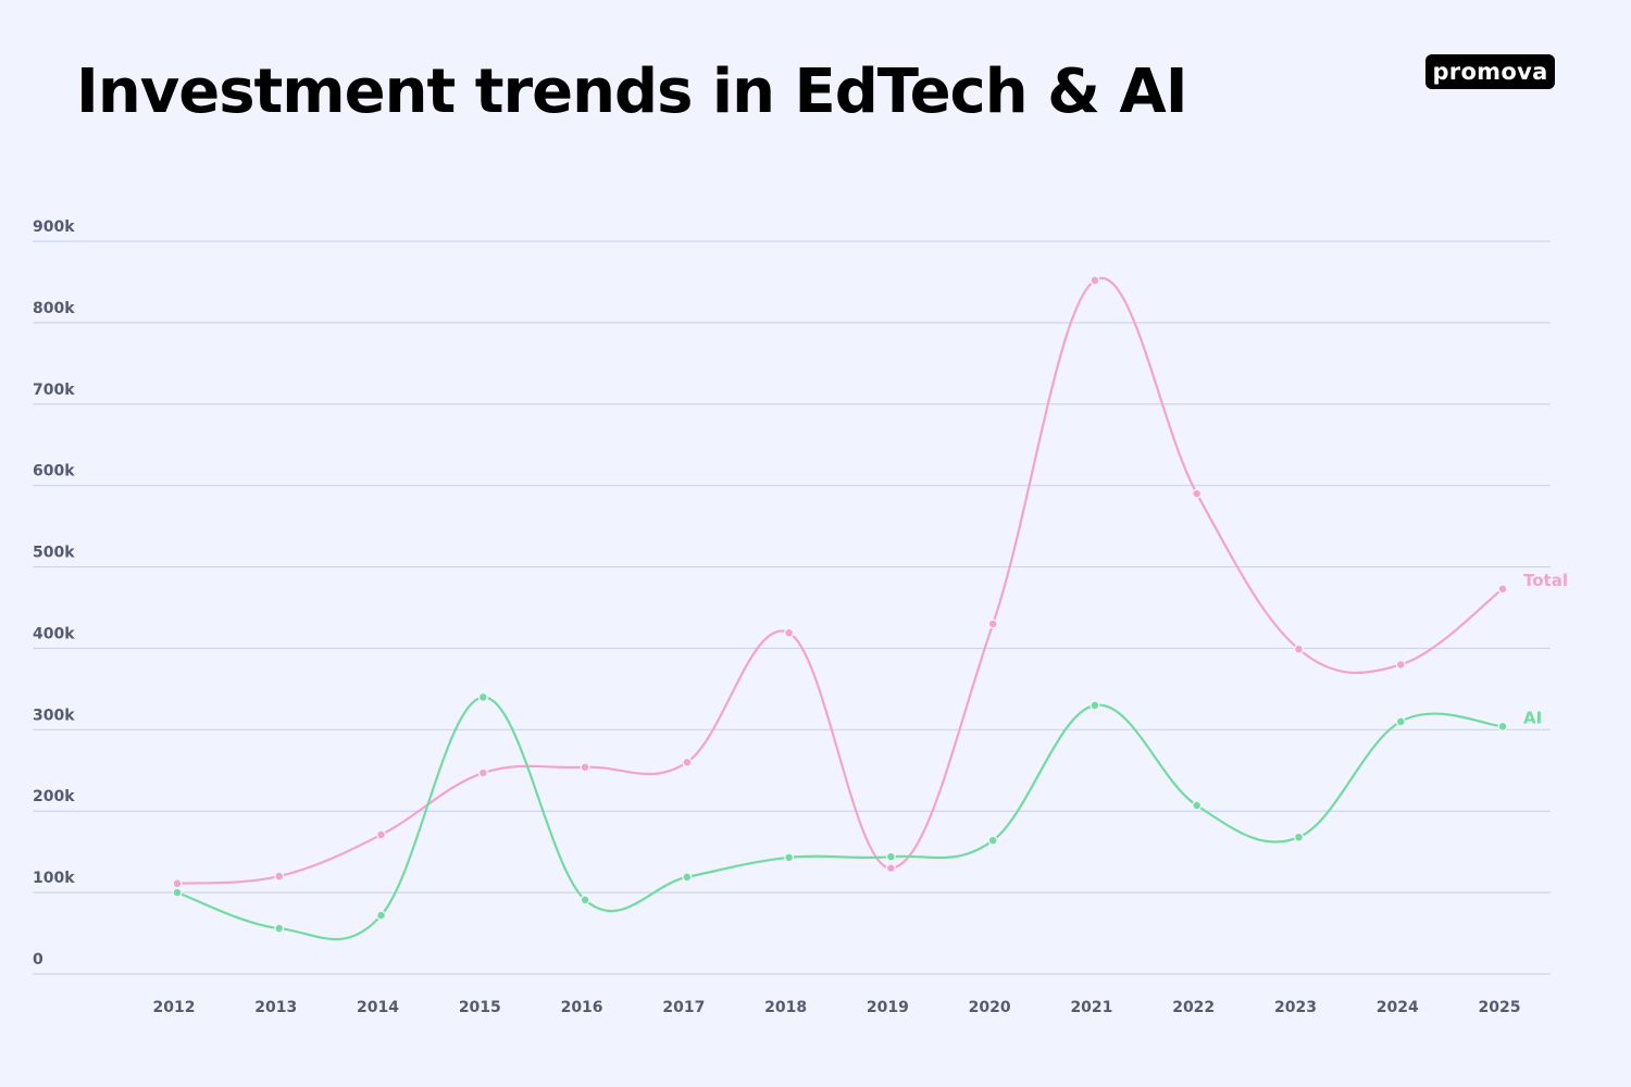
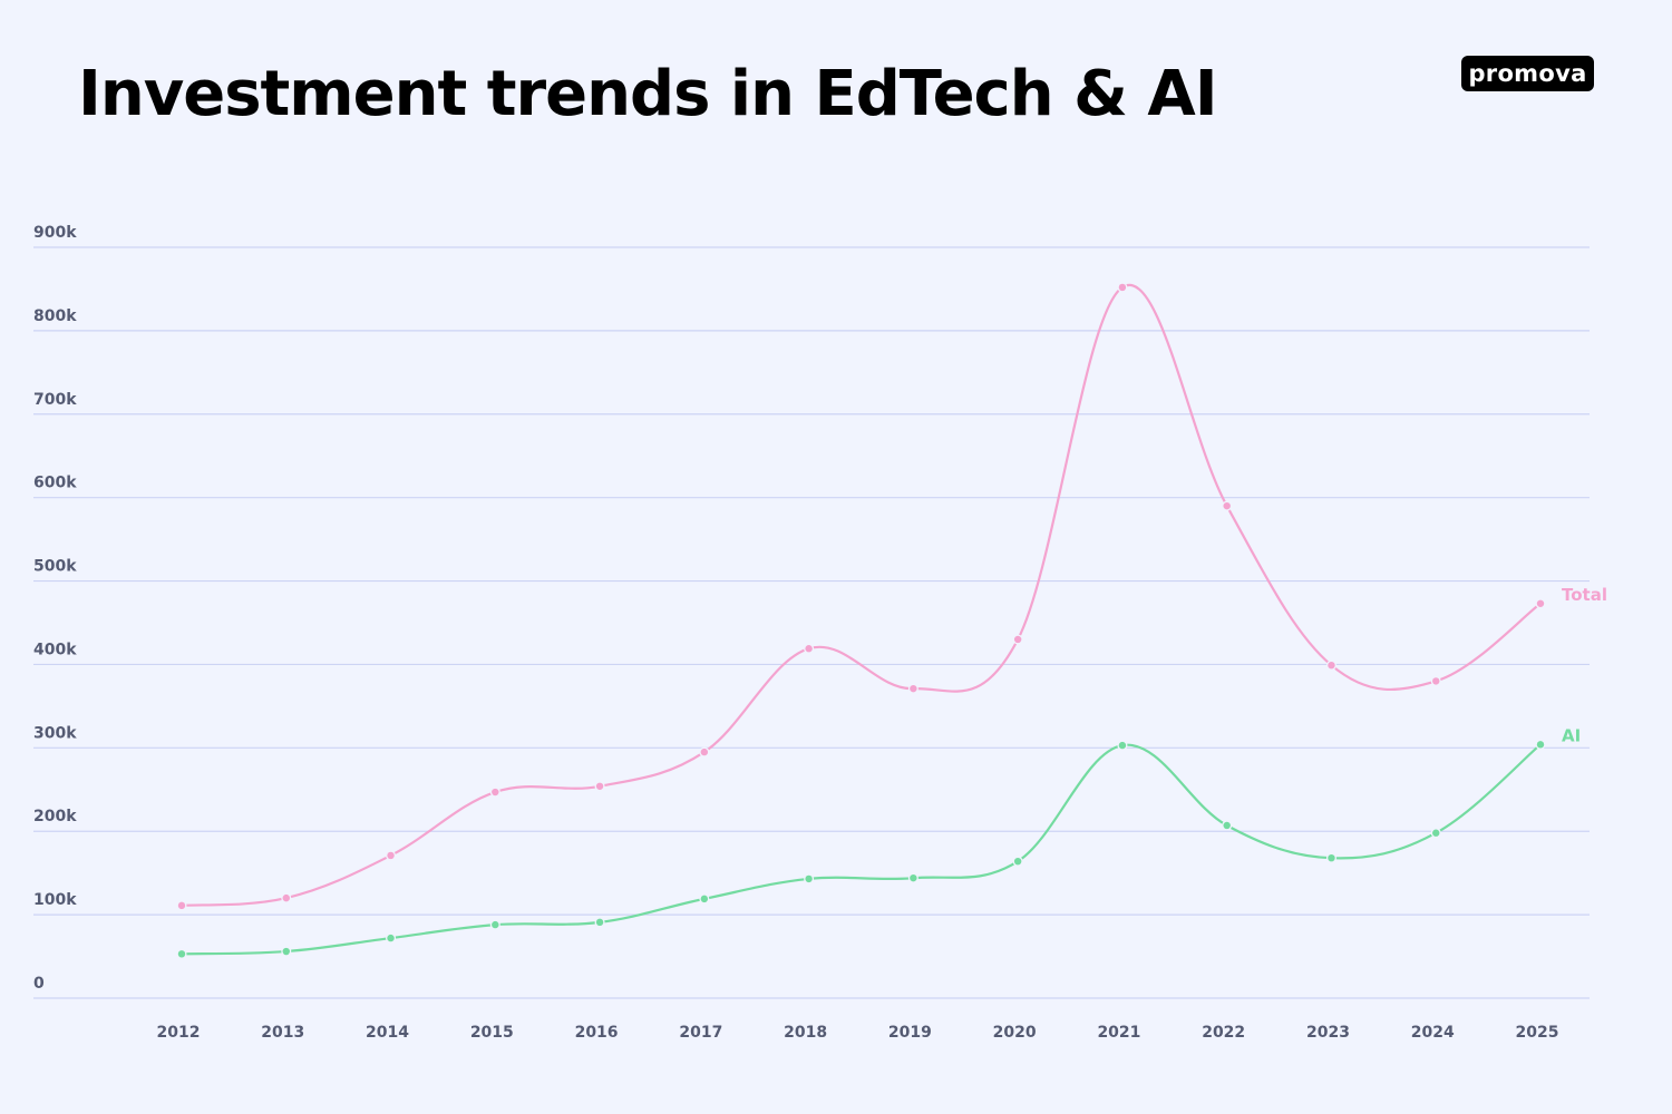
AI/2012: 100k -> 50k
AI/2015: 340k -> 90k
Total/2017: 260k -> 300k
Total/2019: 130k -> 370k
AI/2021: 330k -> 300k
AI/2024: 310k -> 200k
